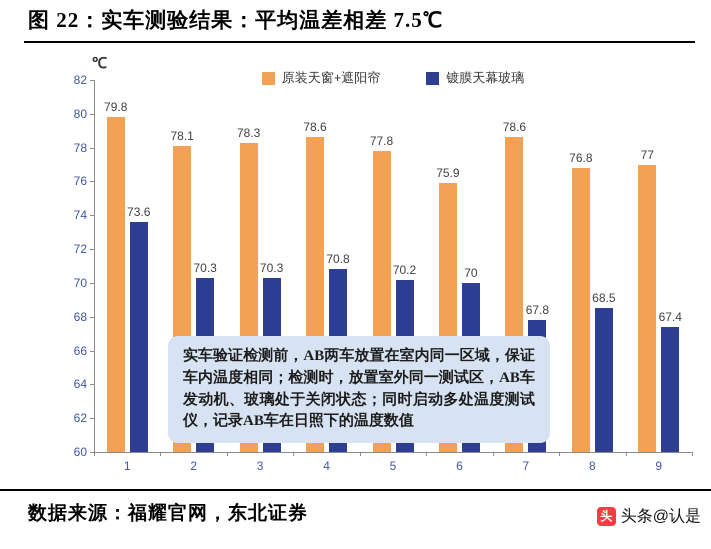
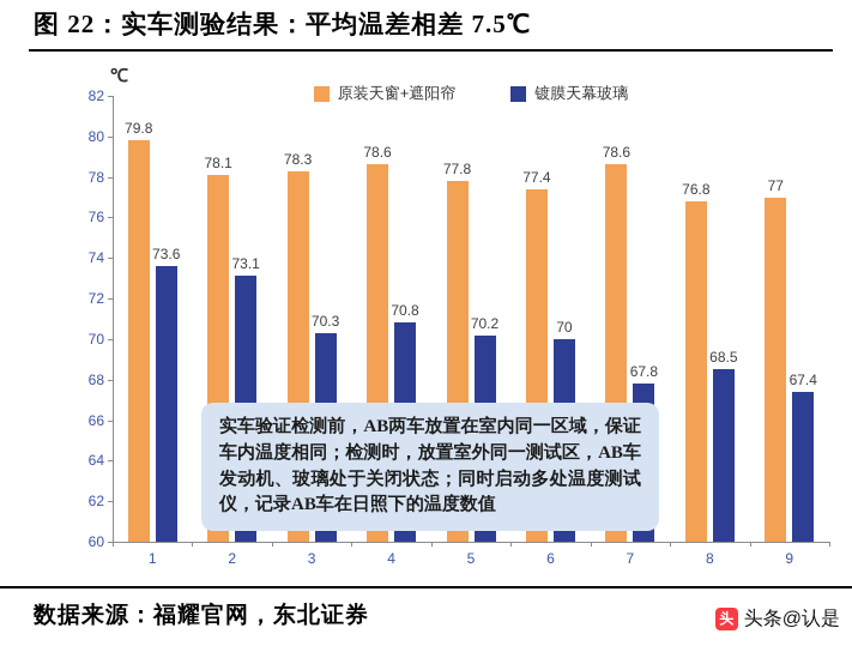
镀膜天幕玻璃/2: 70.3 -> 73.1
原装天窗+遮阳帘/6: 75.9 -> 77.4
